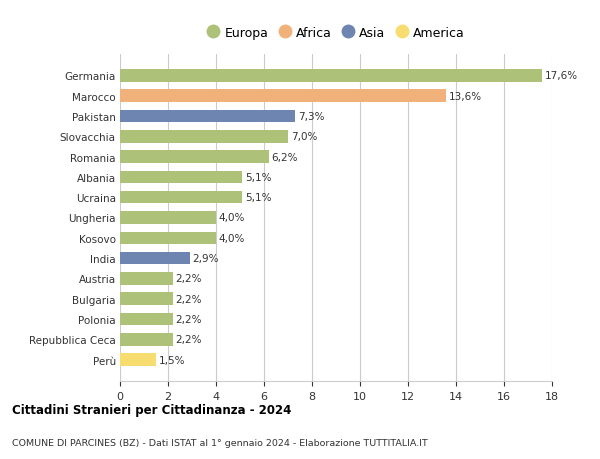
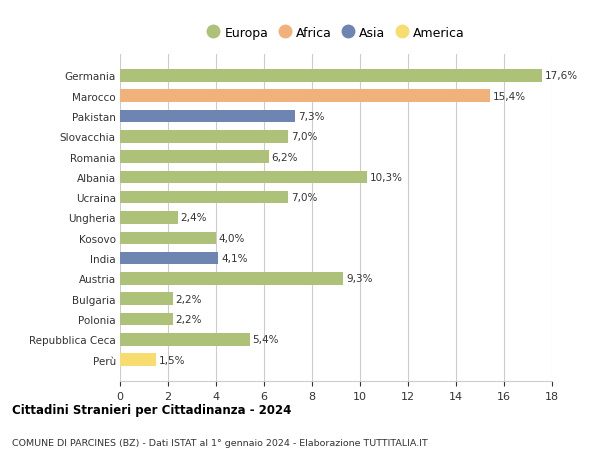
Marocco: 13,6% -> 15,4%
Albania: 5,1% -> 10,3%
Ucraina: 5,1% -> 7,0%
Ungheria: 4,0% -> 2,4%
India: 2,9% -> 4,1%
Austria: 2,2% -> 9,3%
Repubblica Ceca: 2,2% -> 5,4%
